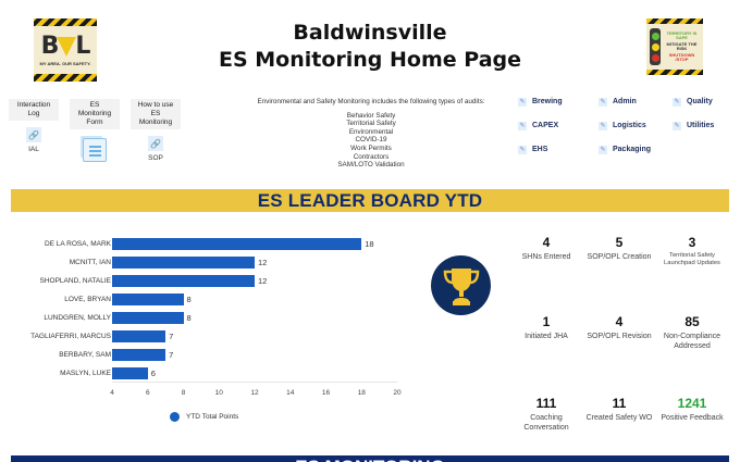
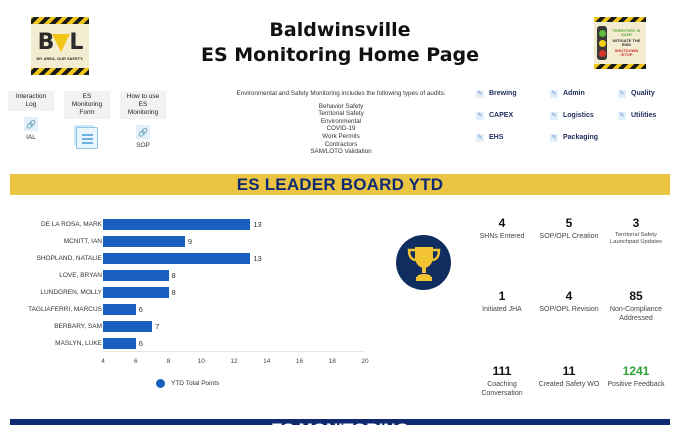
DE LA ROSA, MARK: 18 -> 13
MCNITT, IAN: 12 -> 9
SHOPLAND, NATALIE: 12 -> 13
TAGLIAFERRI, MARCUS: 7 -> 6
